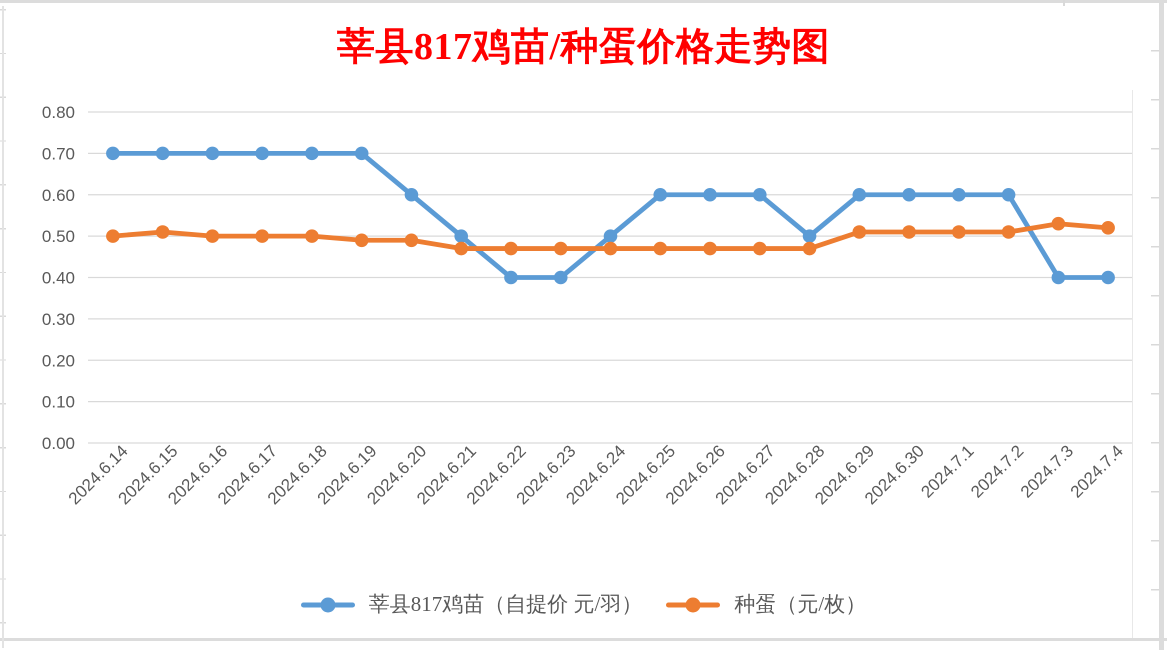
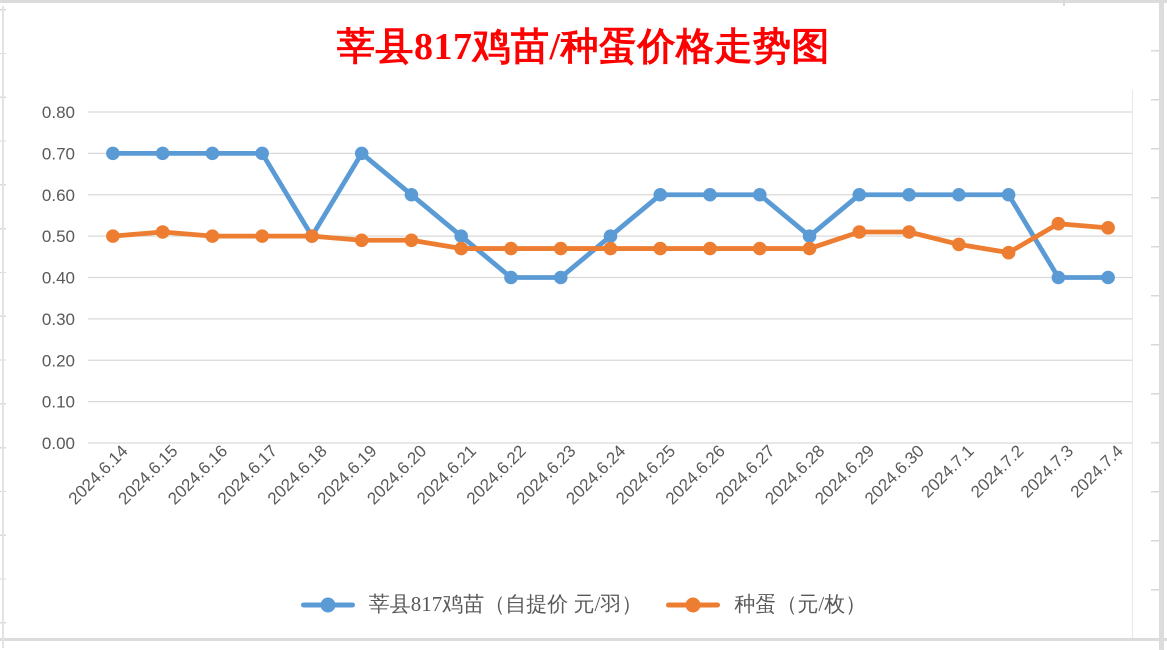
莘县817鸡苗（自提价 元/羽）/2024.6.18: 0.7 -> 0.5
种蛋（元/枚）/2024.7.1: 0.51 -> 0.48
种蛋（元/枚）/2024.7.2: 0.51 -> 0.46
